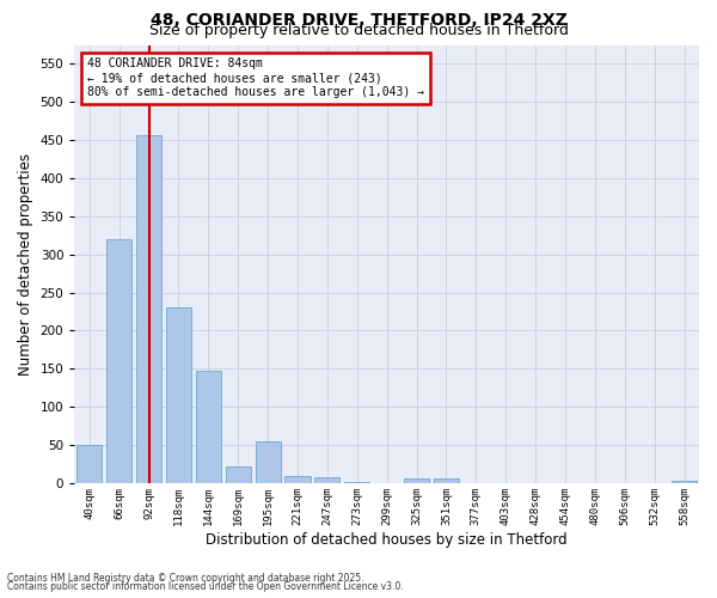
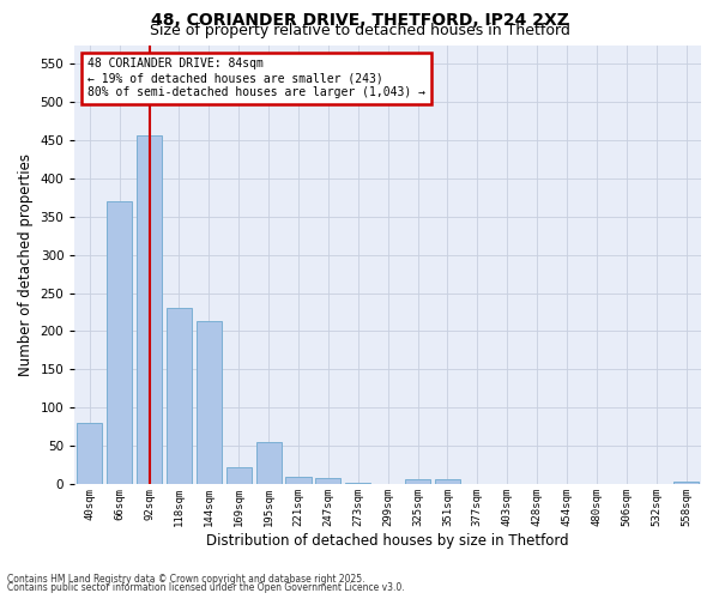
40sqm: 50 -> 80
66sqm: 320 -> 370
144sqm: 148 -> 214
